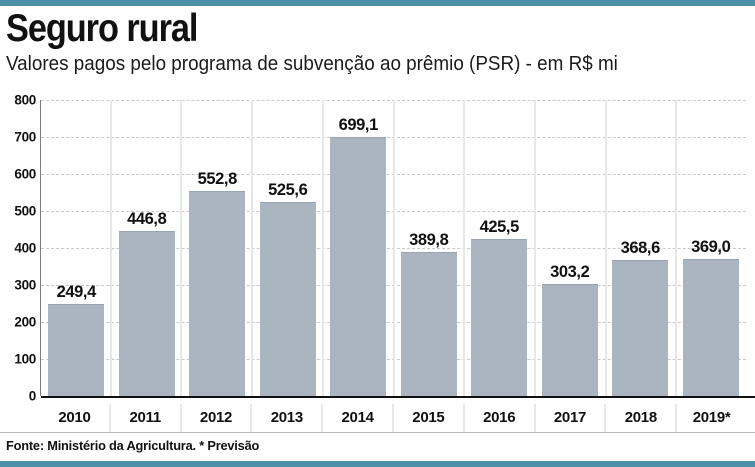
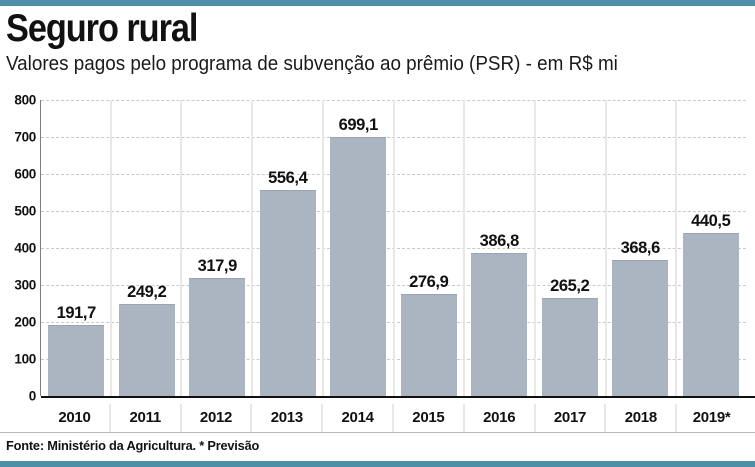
2010: 249,4 -> 191,7
2011: 446,8 -> 249,2
2012: 552,8 -> 317,9
2013: 525,6 -> 556,4
2015: 389,8 -> 276,9
2016: 425,5 -> 386,8
2017: 303,2 -> 265,2
2019*: 369,0 -> 440,5
